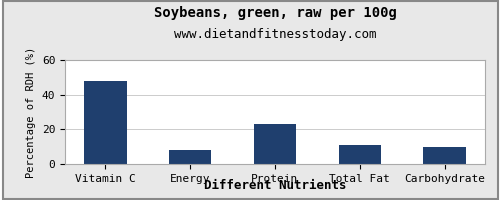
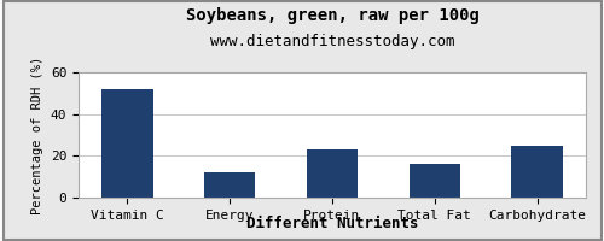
Vitamin C: 48 -> 52
Energy: 8 -> 12
Total Fat: 11 -> 16
Carbohydrate: 10 -> 25
